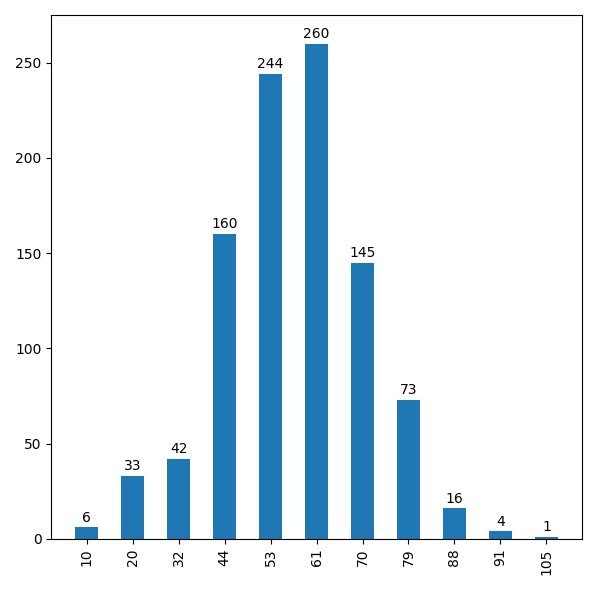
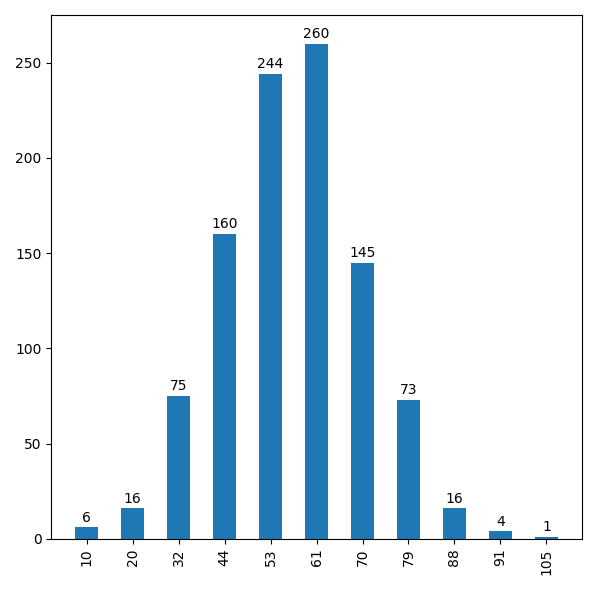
20: 33 -> 16
32: 42 -> 75
